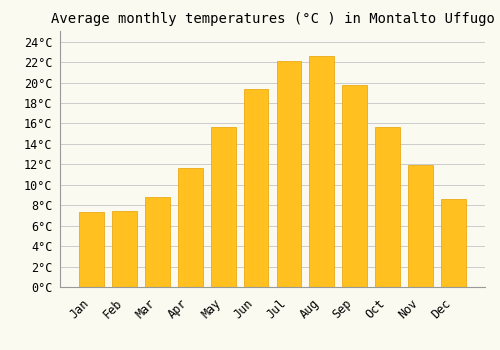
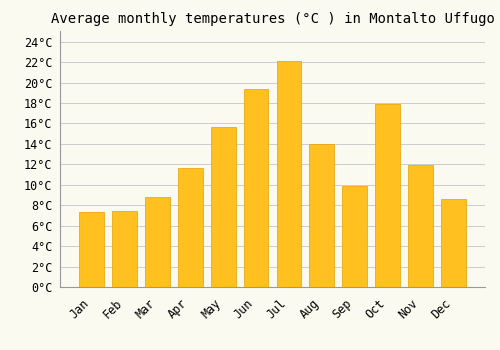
Aug: 22.6°C -> 14.0°C
Sep: 19.8°C -> 9.9°C
Oct: 15.7°C -> 17.9°C
